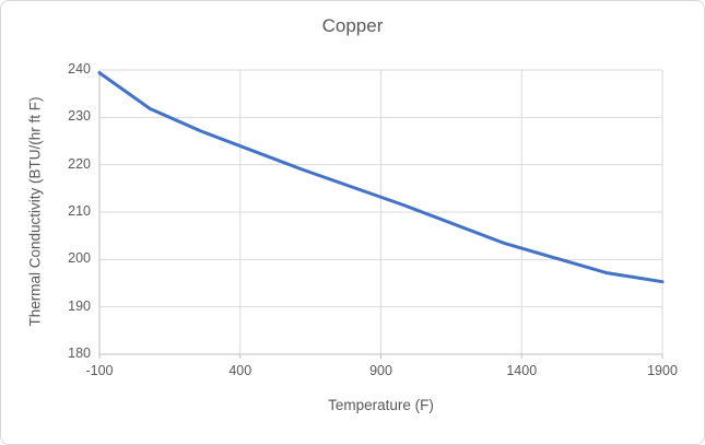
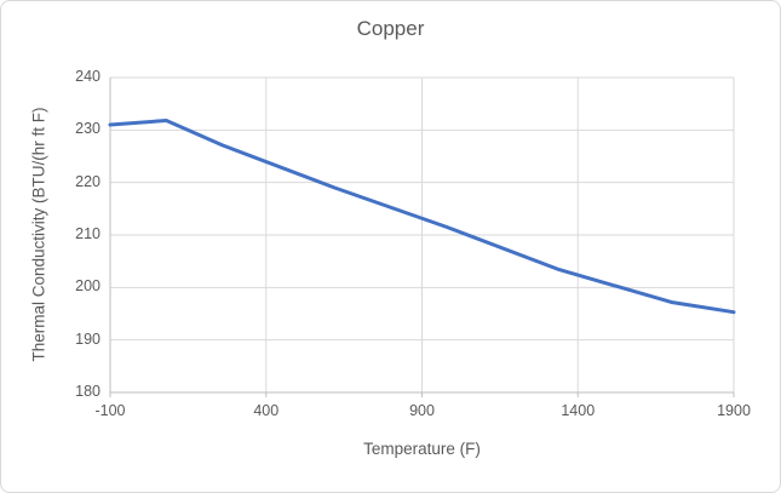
-100: 239 -> 231
